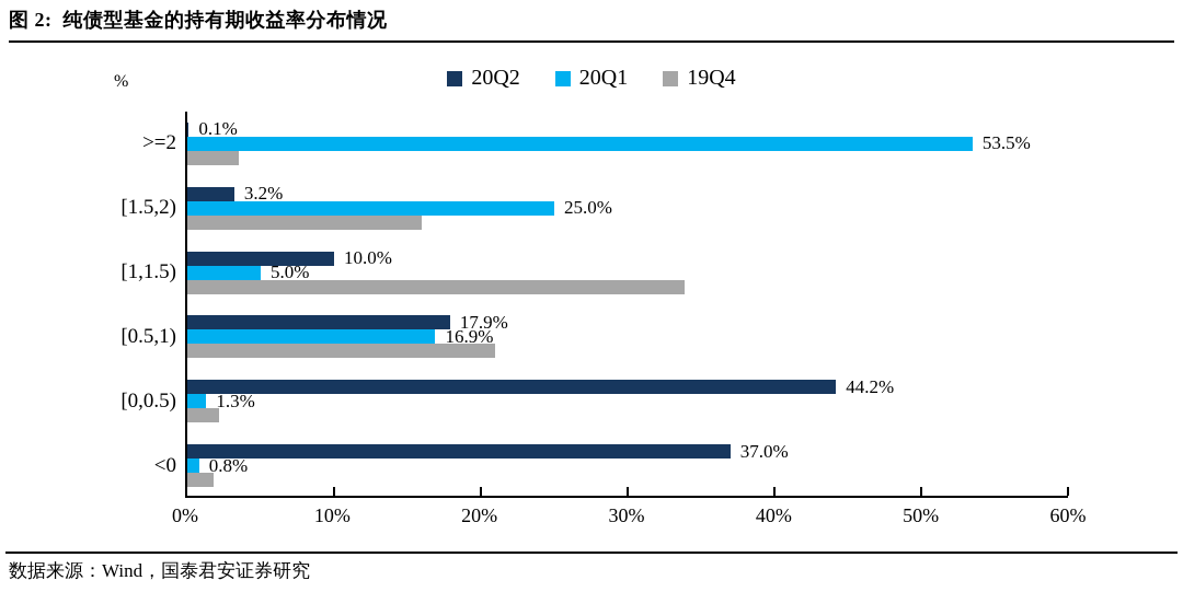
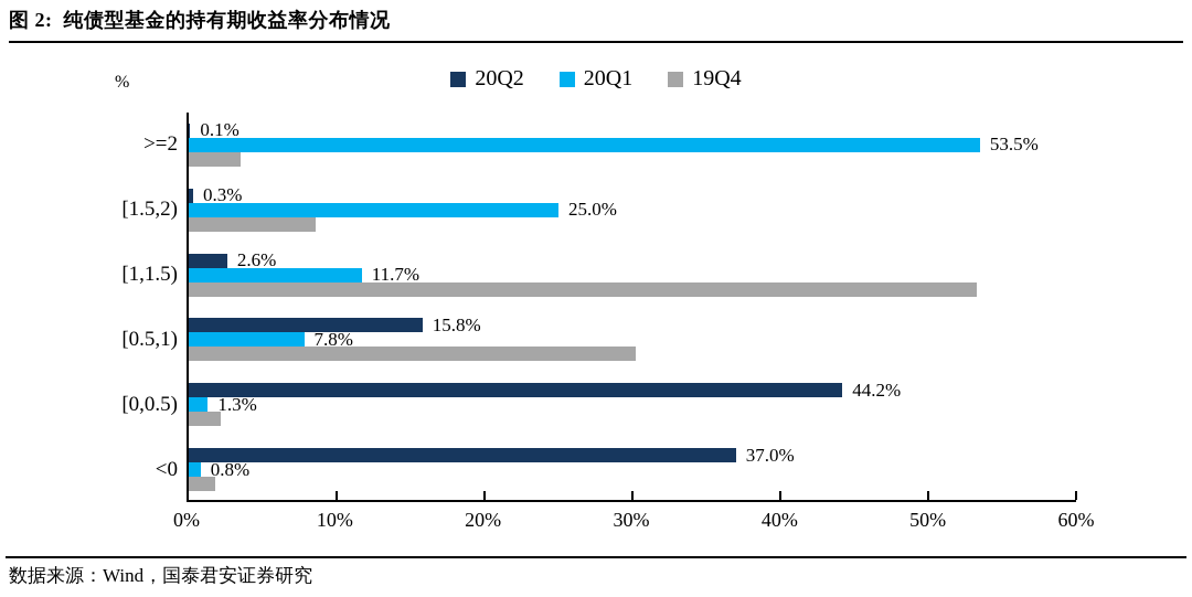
20Q2/[1.5,2): 3.2% -> 0.3%
19Q4/[1.5,2): 16.0% -> 8.6%
20Q2/[1,1.5): 10.0% -> 2.6%
20Q1/[1,1.5): 5.0% -> 11.7%
19Q4/[1,1.5): 33.9% -> 53.3%
20Q2/[0.5,1): 17.9% -> 15.8%
20Q1/[0.5,1): 16.9% -> 7.8%
19Q4/[0.5,1): 21.0% -> 30.2%
